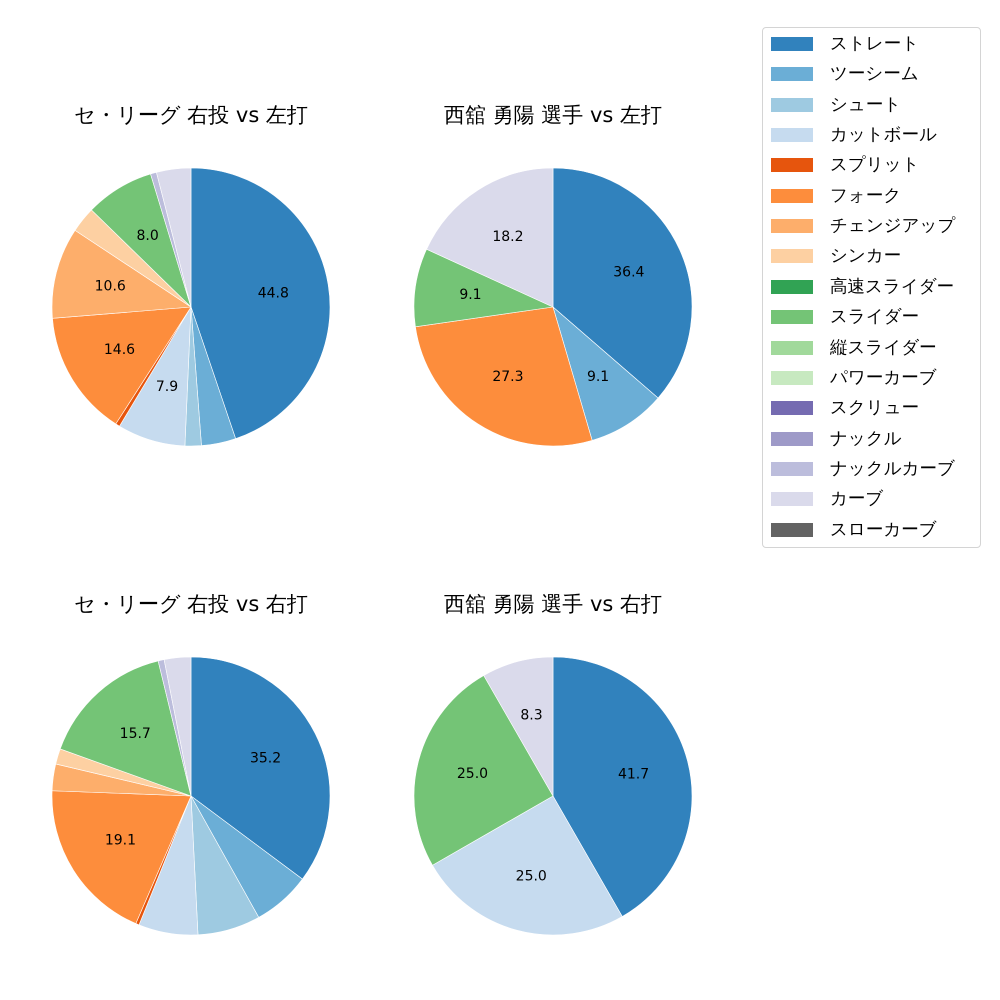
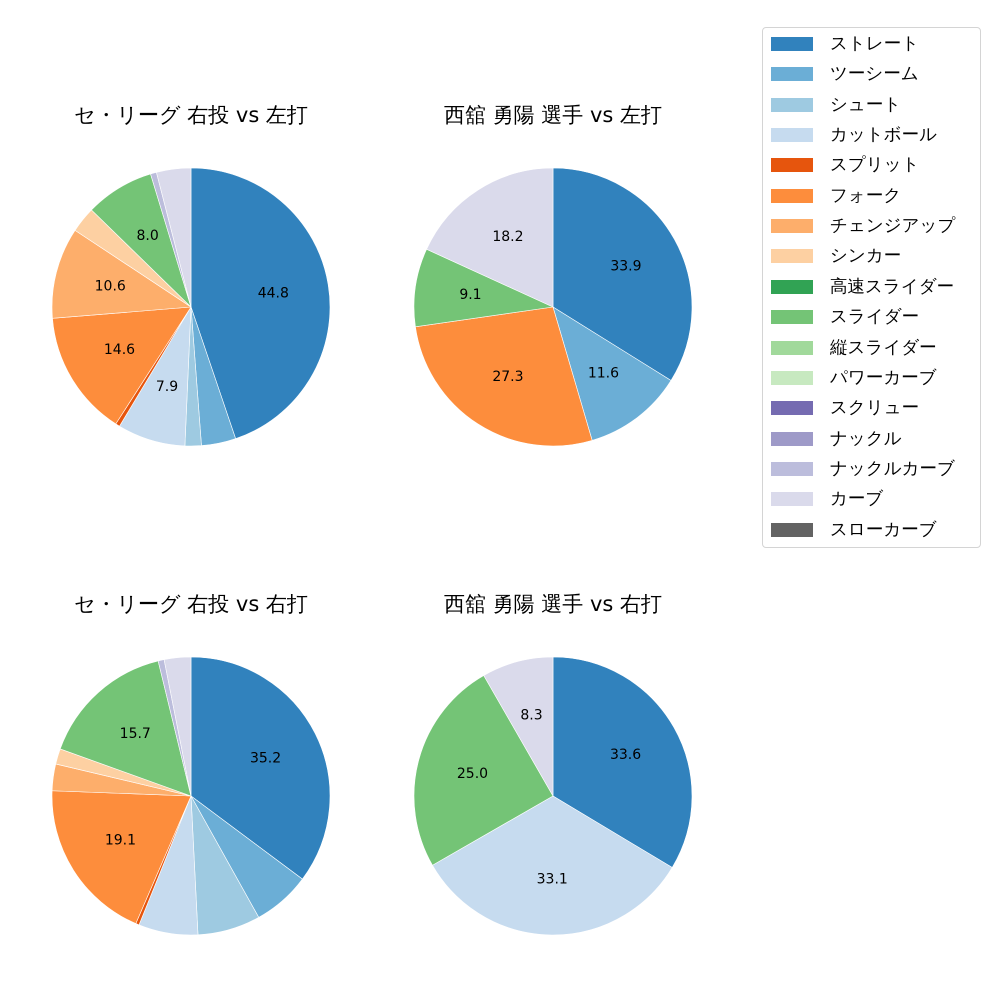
西舘 勇陽 選手 vs 左打/ストレート: 36.4 -> 33.9
西舘 勇陽 選手 vs 左打/ツーシーム: 9.1 -> 11.6
西舘 勇陽 選手 vs 右打/ストレート: 41.7 -> 33.6
西舘 勇陽 選手 vs 右打/カットボール: 25.0 -> 33.1
